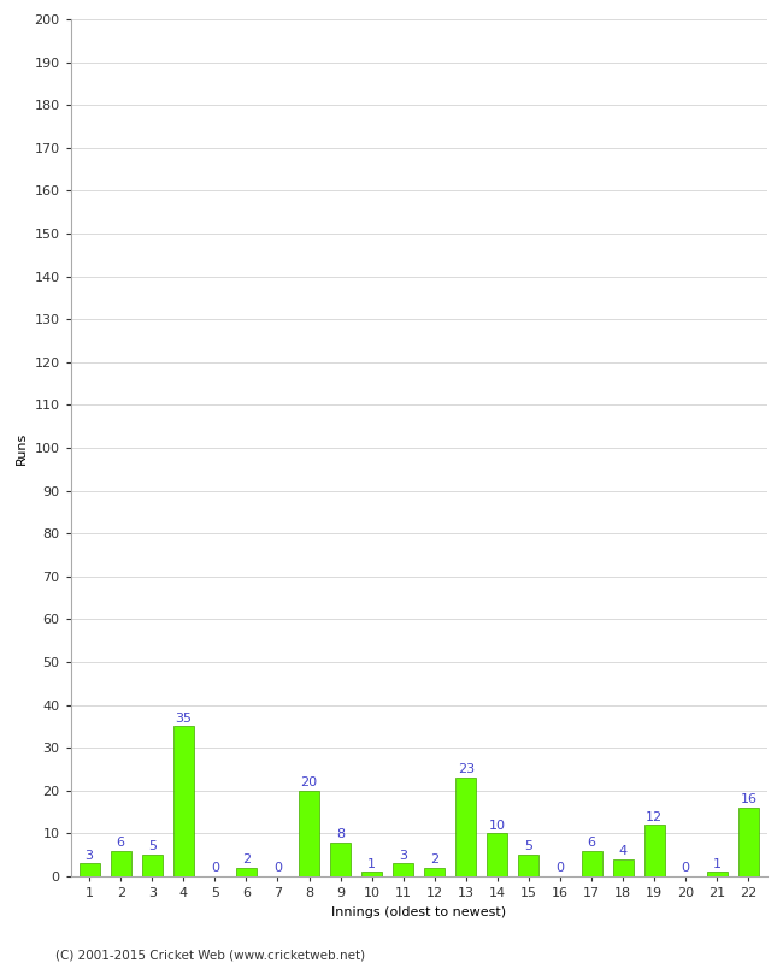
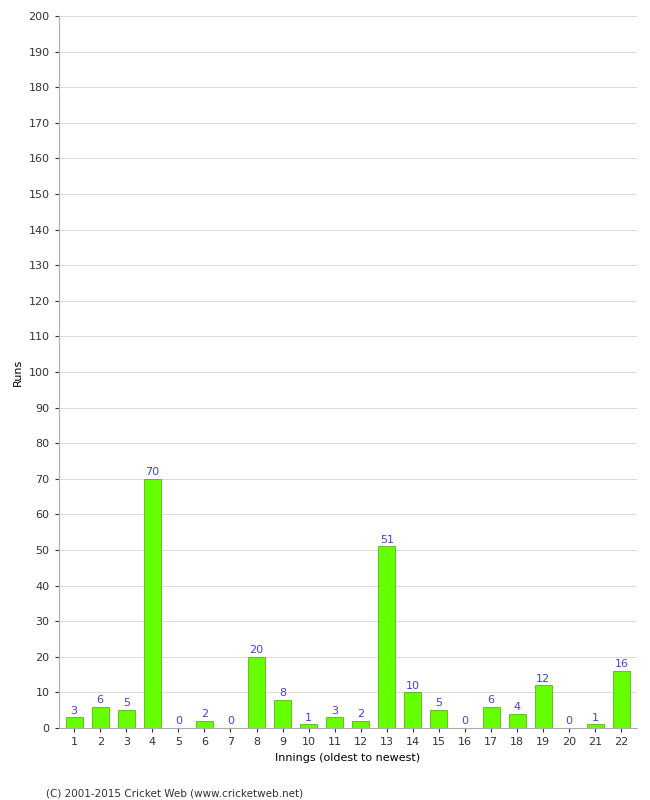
4: 35 -> 70
13: 23 -> 51
